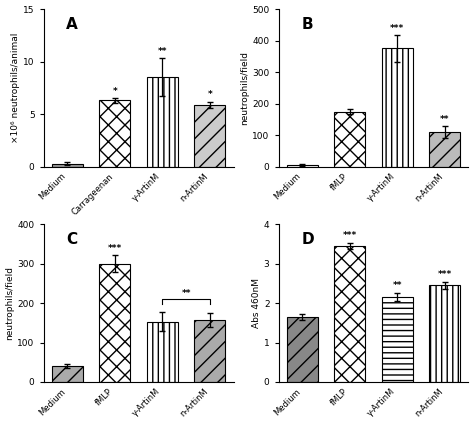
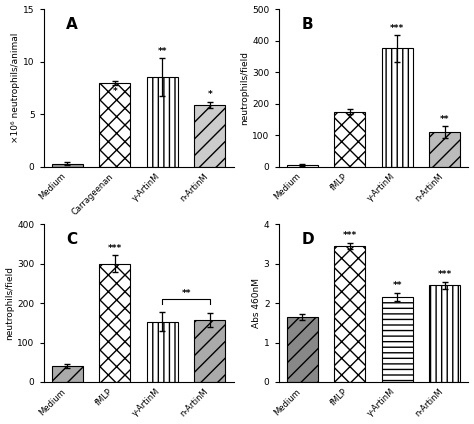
Carrageenan: 6.3 -> 8.0
